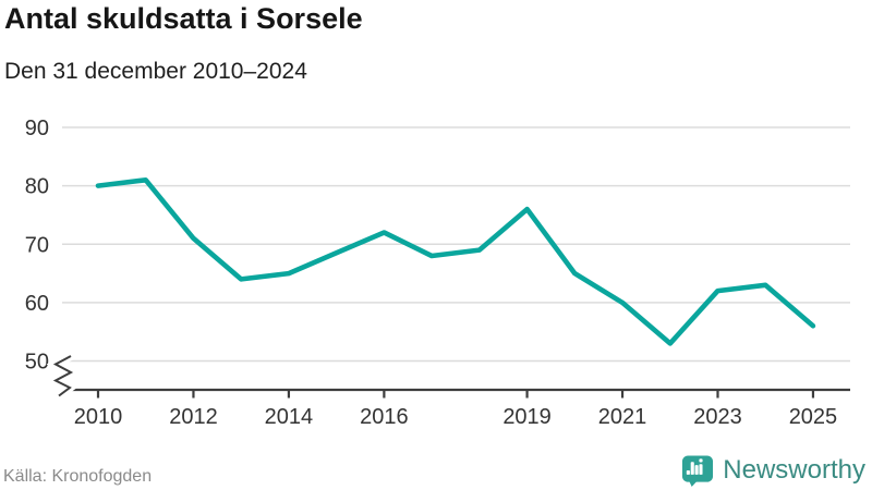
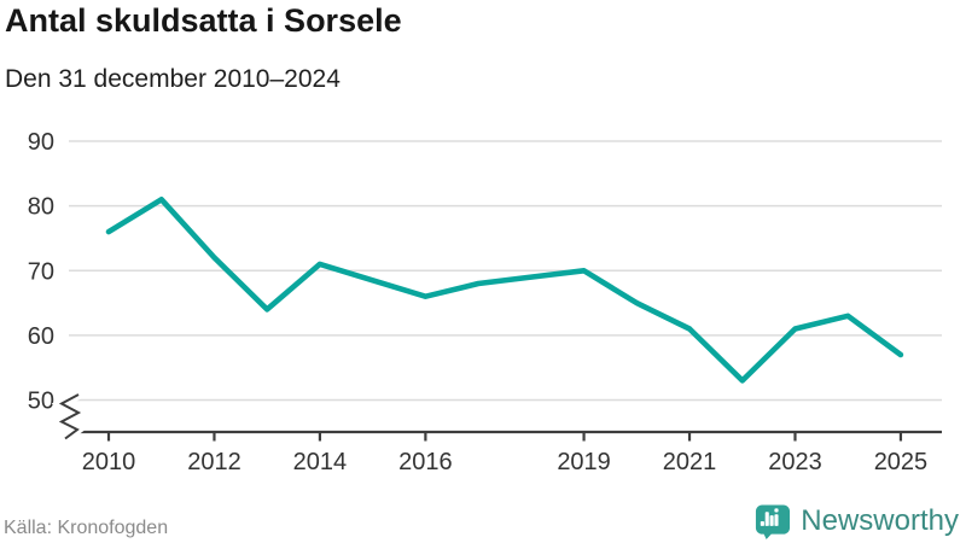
2010: 80 -> 76
2012: 71 -> 72
2014: 65 -> 71
2016: 72 -> 66
2019: 76 -> 70
2021: 60 -> 61
2023: 62 -> 61
2025: 56 -> 57
